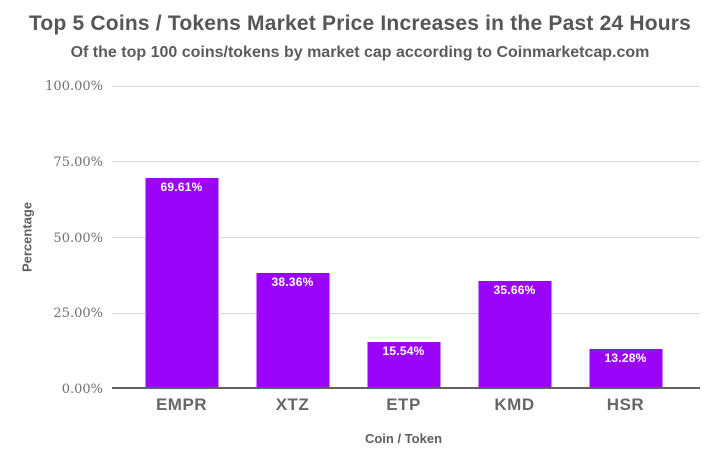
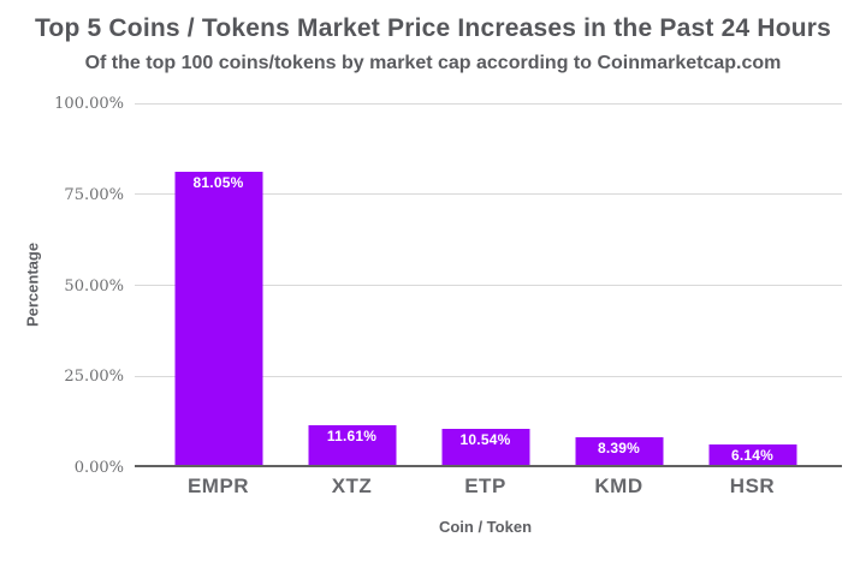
EMPR: 69.61% -> 81.05%
XTZ: 38.36% -> 11.61%
ETP: 15.54% -> 10.54%
KMD: 35.66% -> 8.39%
HSR: 13.28% -> 6.14%
